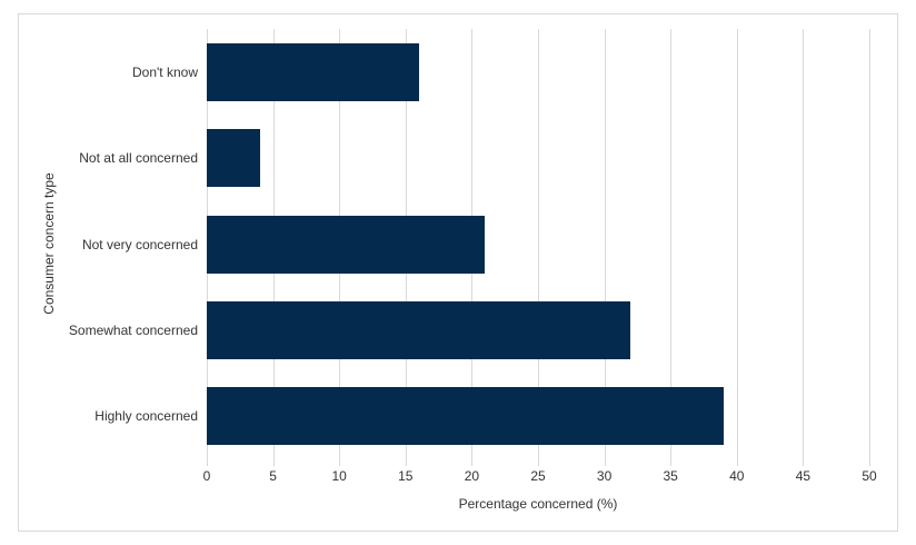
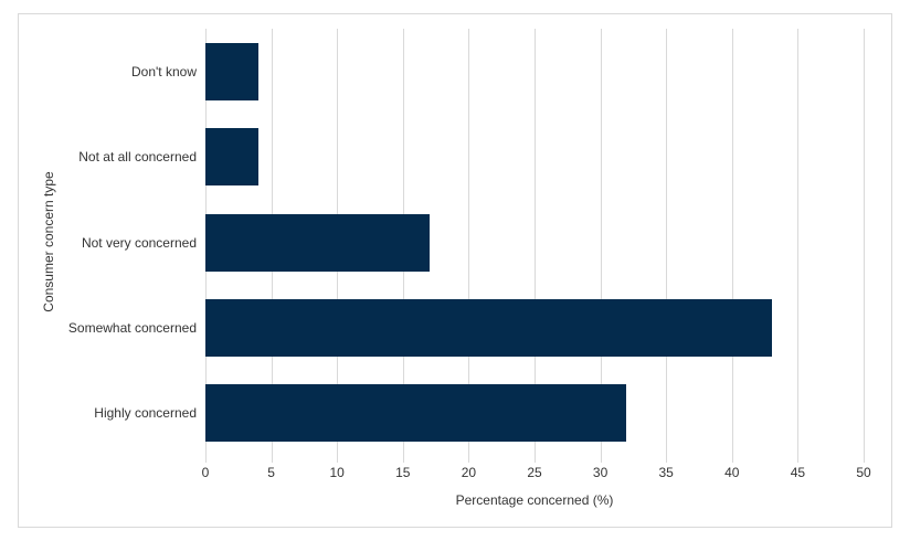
Don't know: 16 -> 4
Not very concerned: 21 -> 17
Somewhat concerned: 32 -> 43
Highly concerned: 39 -> 32
